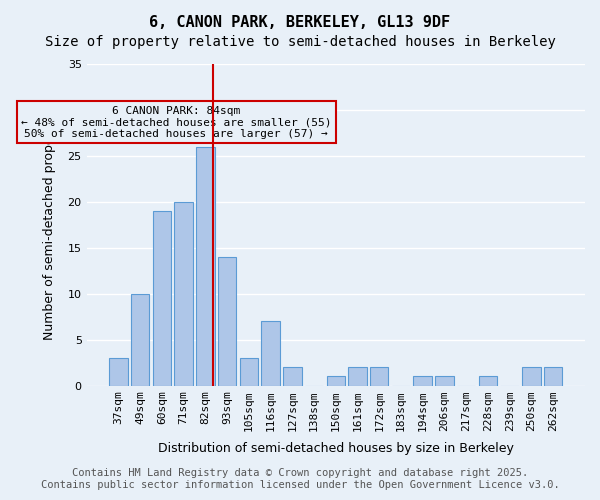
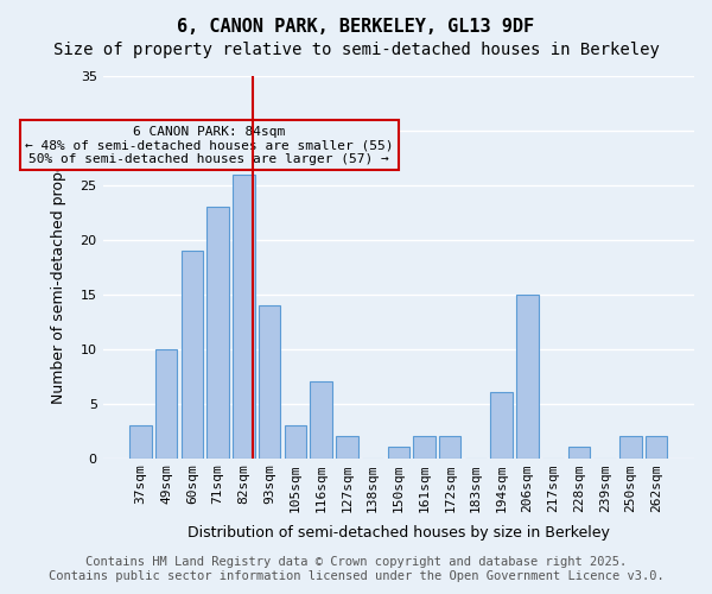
71sqm: 20 -> 23
194sqm: 1 -> 6
206sqm: 1 -> 15
